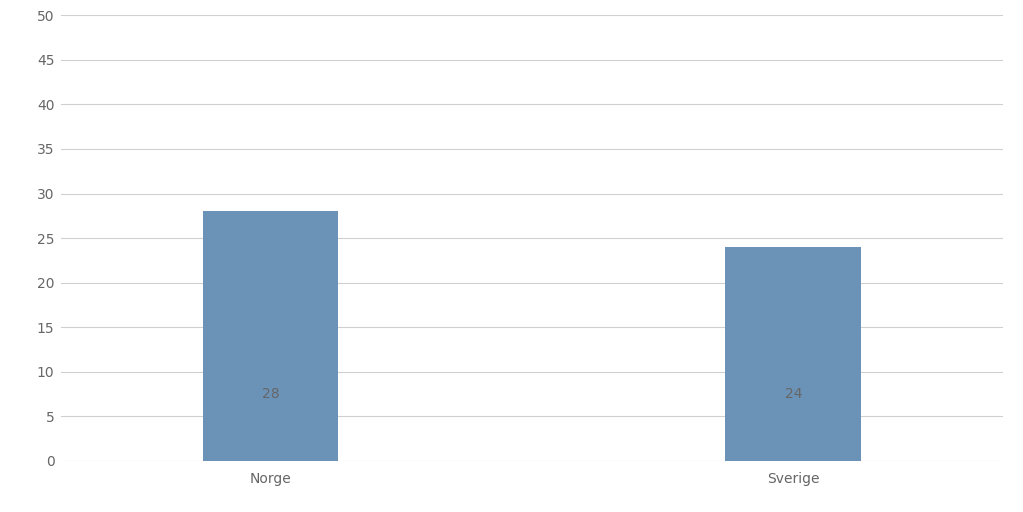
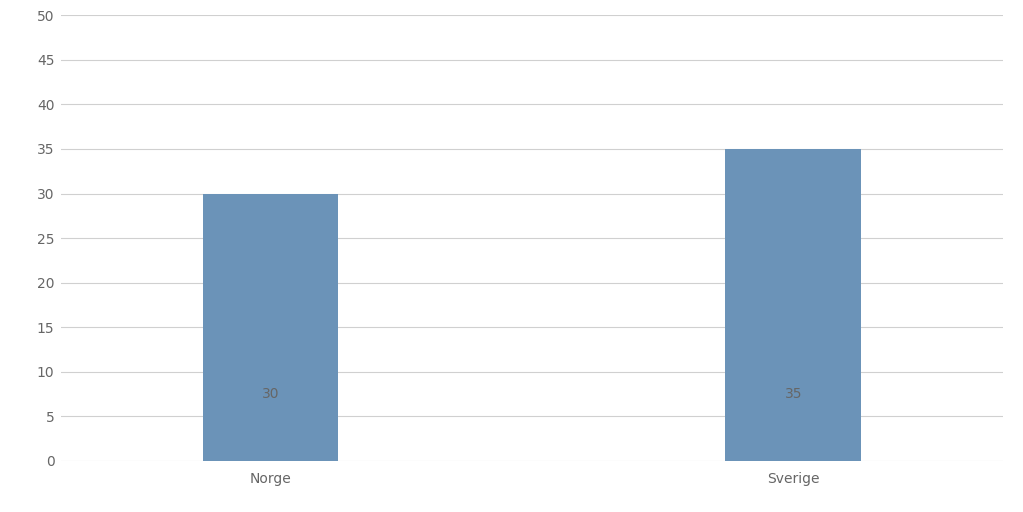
Norge: 28 -> 30
Sverige: 24 -> 35
